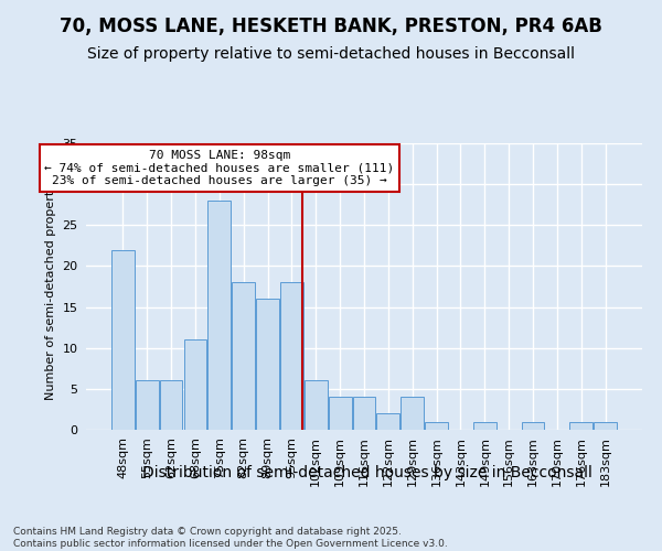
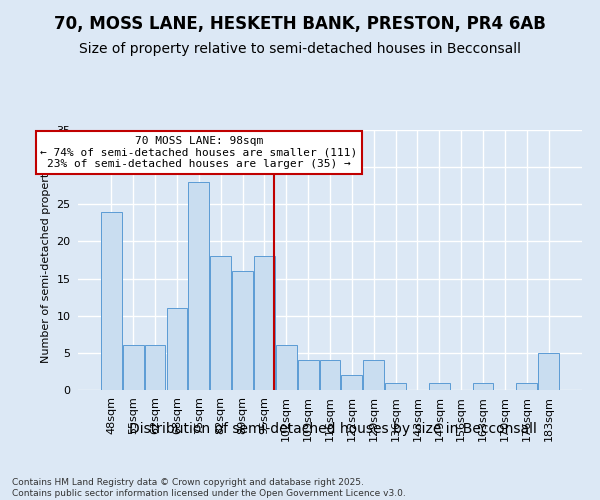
48sqm: 22 -> 24
183sqm: 1 -> 5
